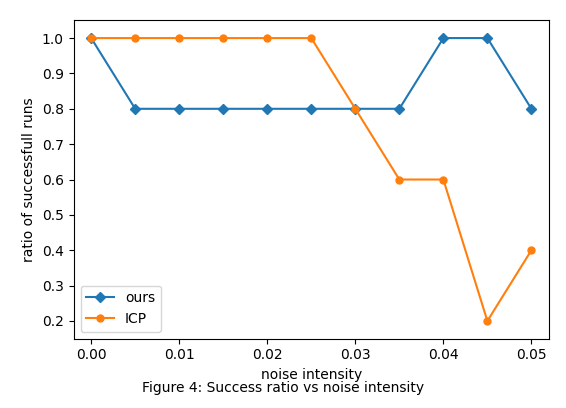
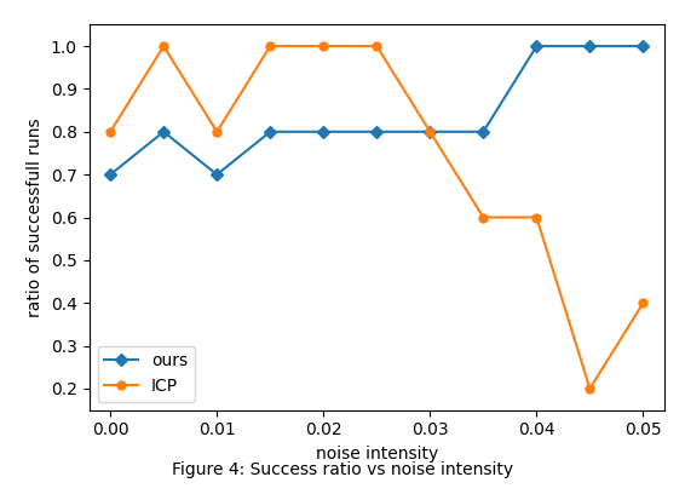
ours/0.00: 1.0 -> 0.7
ICP/0.00: 1.0 -> 0.8
ours/0.01: 0.8 -> 0.7
ICP/0.01: 1.0 -> 0.8
ours/0.05: 0.8 -> 1.0
